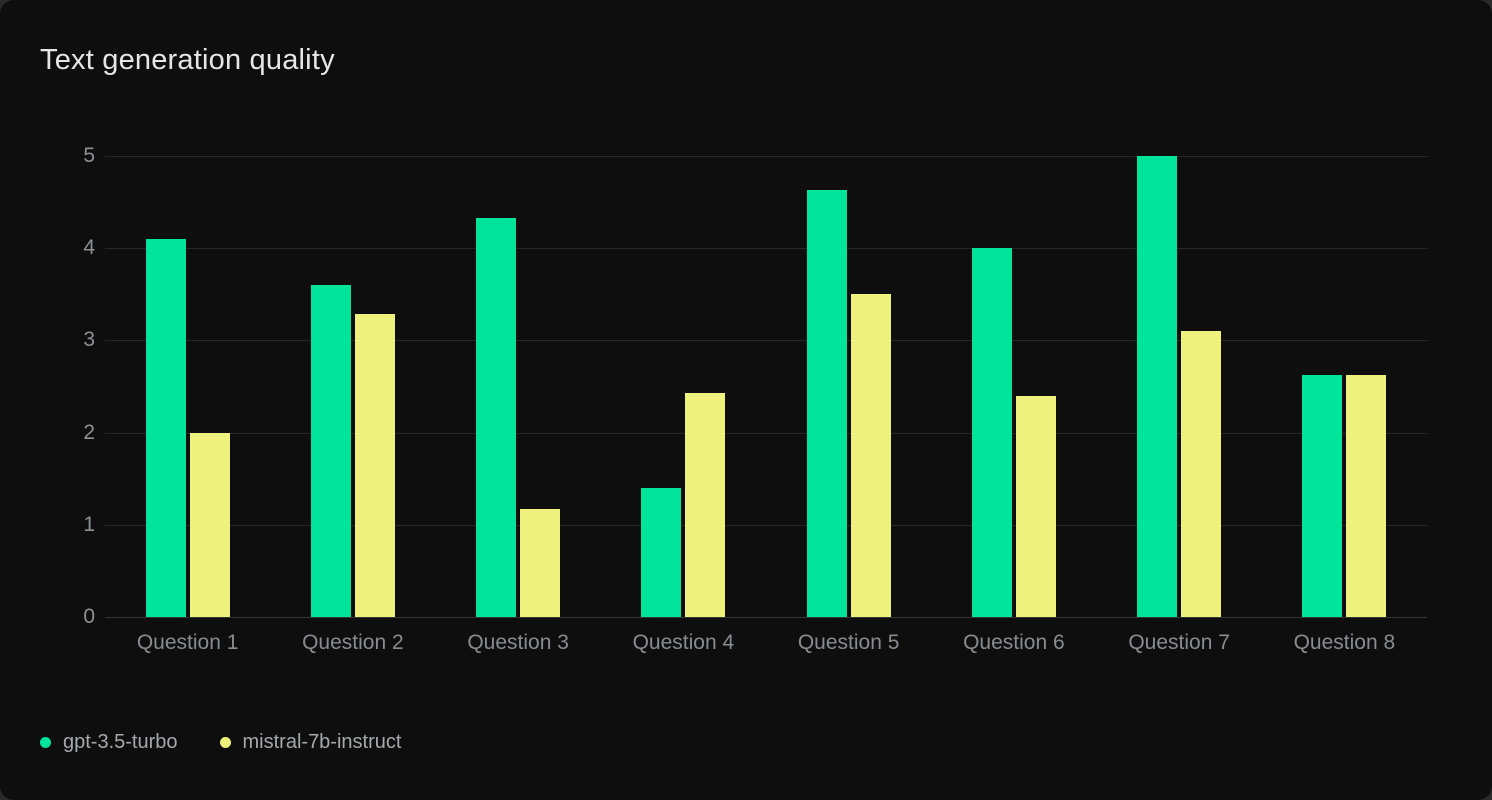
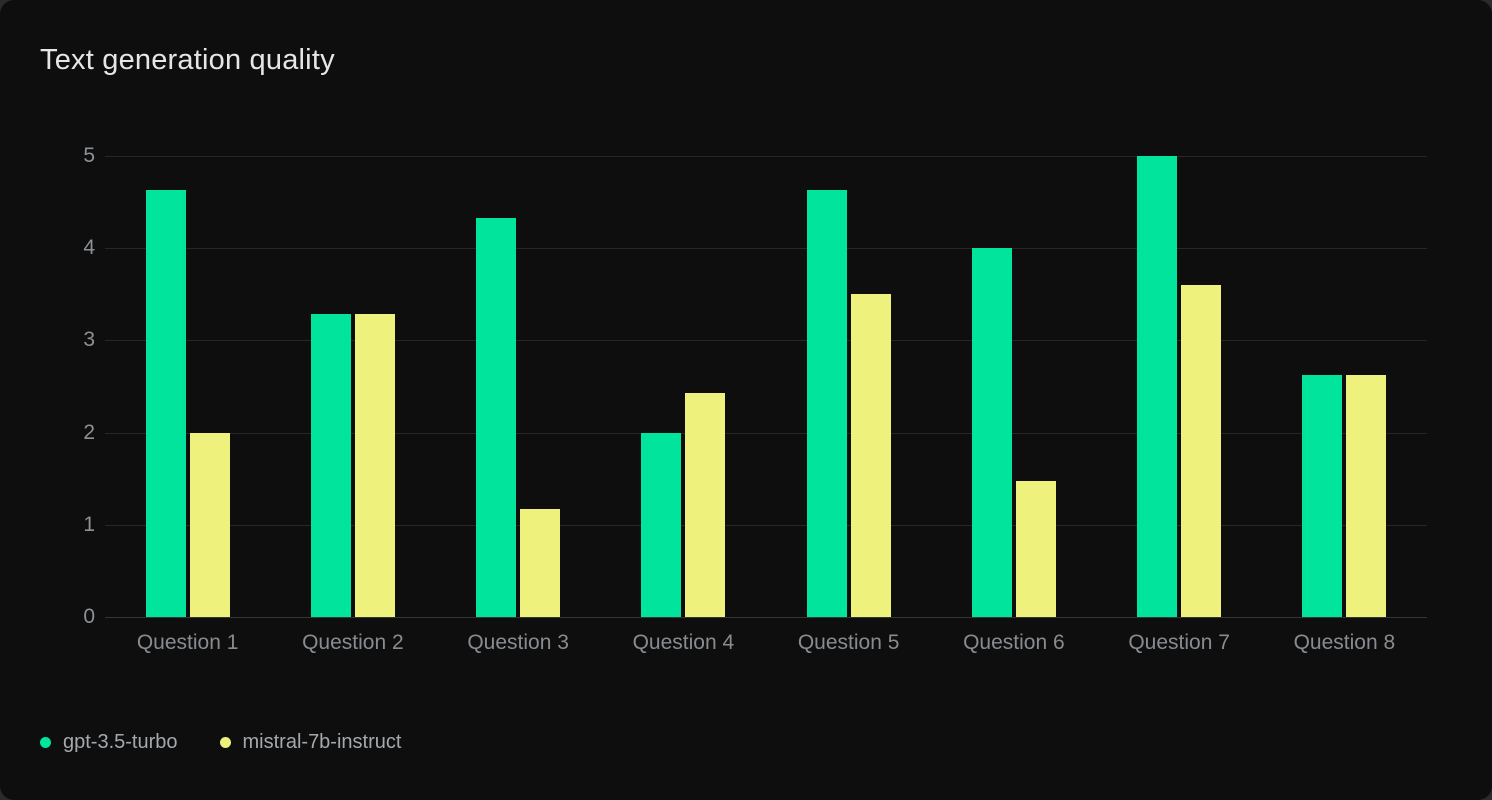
gpt-3.5-turbo/Question 1: 4.1 -> 4.6
gpt-3.5-turbo/Question 2: 3.6 -> 3.3
gpt-3.5-turbo/Question 4: 1.4 -> 2.0
mistral-7b-instruct/Question 6: 2.4 -> 1.5
mistral-7b-instruct/Question 7: 3.1 -> 3.6
